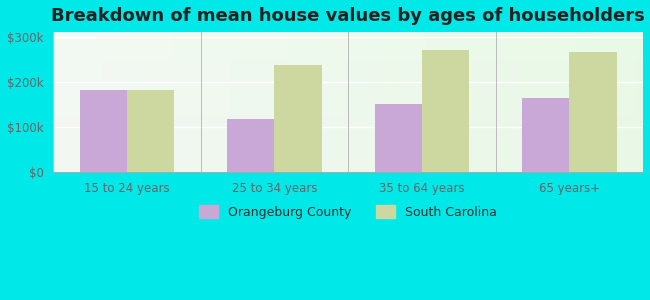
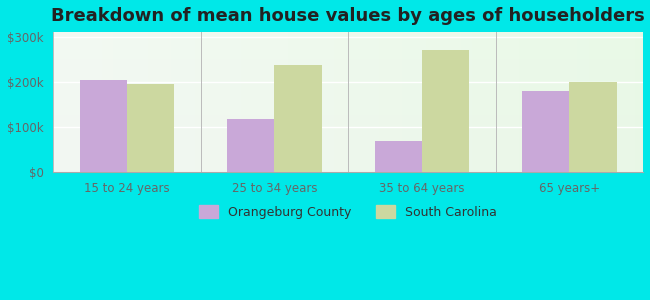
Orangeburg County/15 to 24 years: $183k -> $205k
South Carolina/15 to 24 years: $183k -> $195k
Orangeburg County/35 to 64 years: $152k -> $70k
Orangeburg County/65 years+: $165k -> $180k
South Carolina/65 years+: $265k -> $200k
